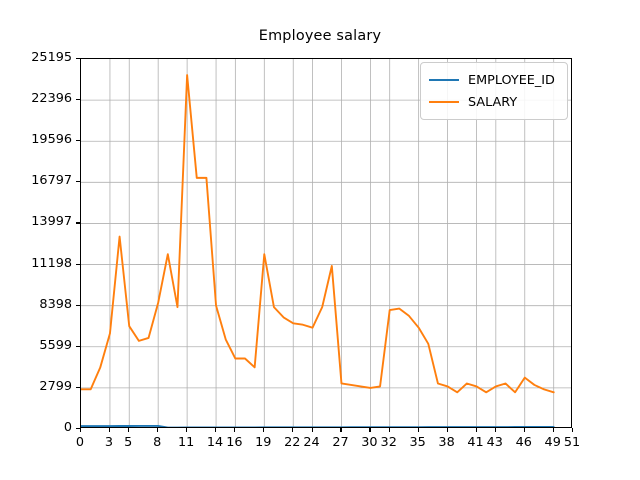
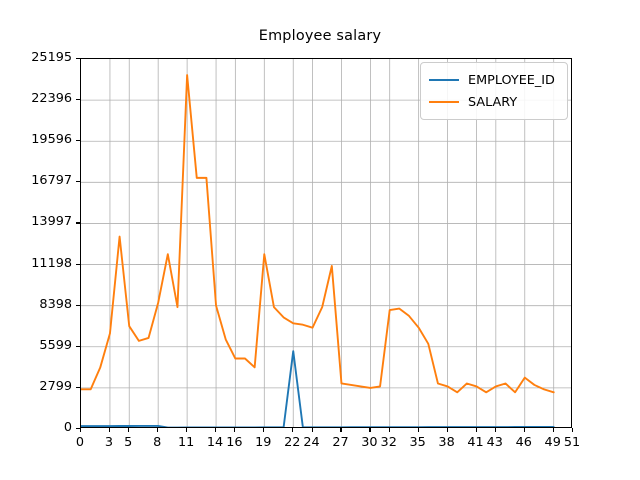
EMPLOYEE_ID/22: 100 -> 5300
